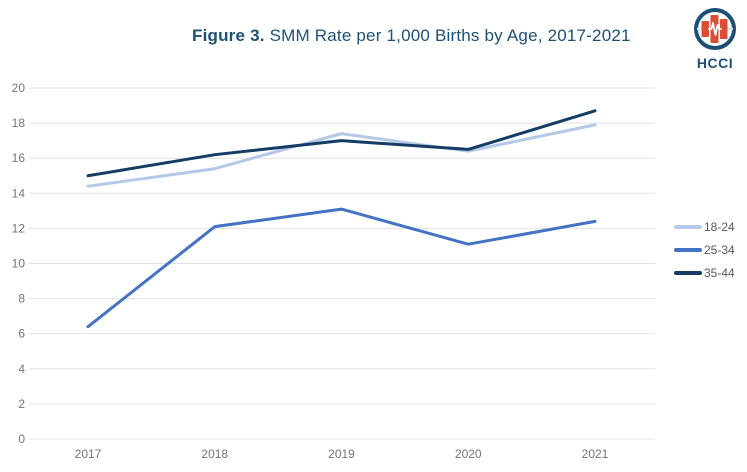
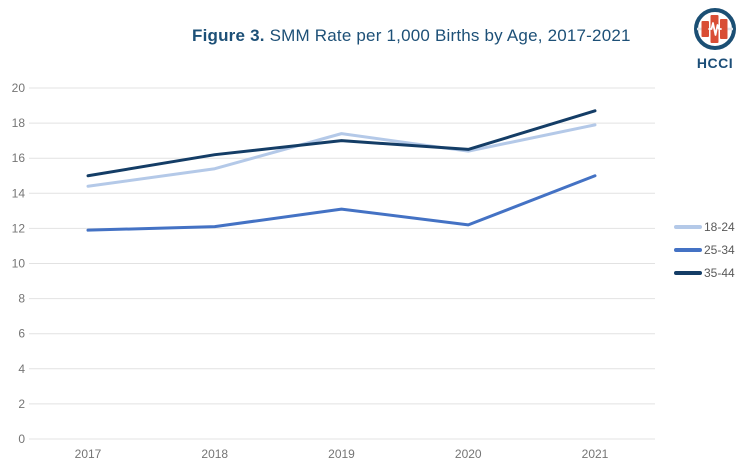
25-34/2017: 6.4 -> 11.9
25-34/2020: 11.1 -> 12.2
25-34/2021: 12.4 -> 15.0
